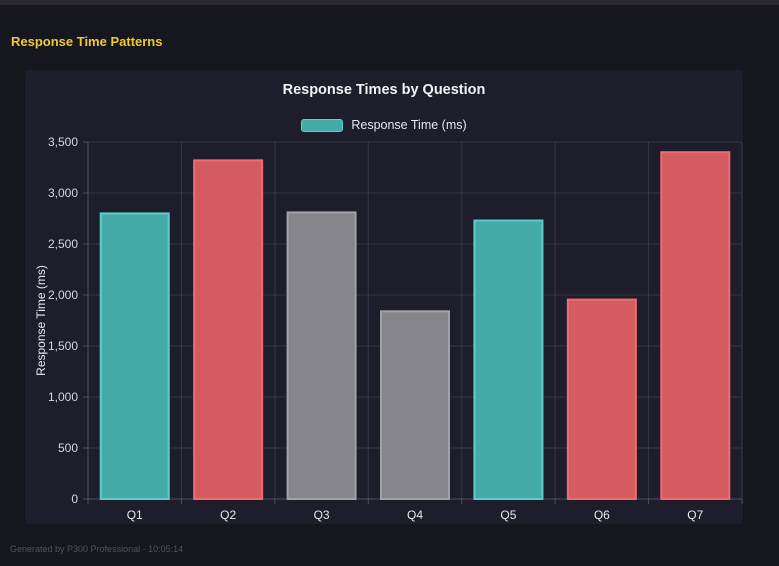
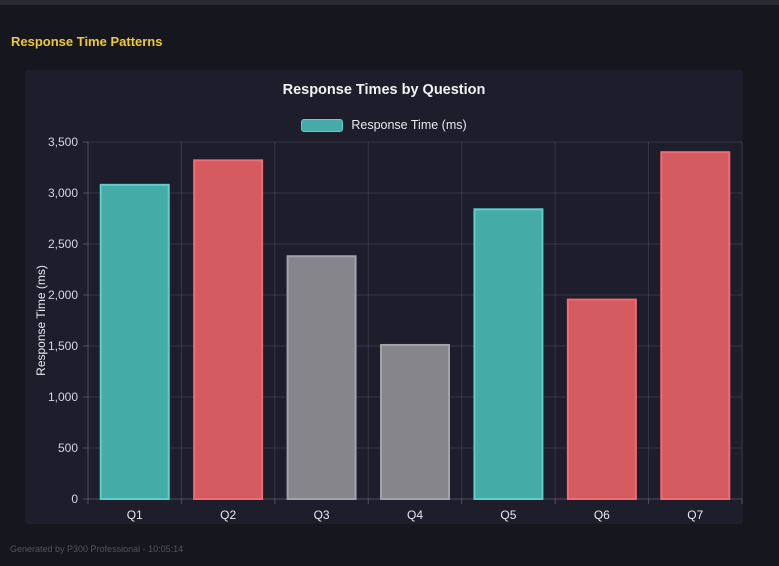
Q1: 2800 -> 3080
Q3: 2810 -> 2380
Q4: 1840 -> 1510
Q5: 2730 -> 2840
